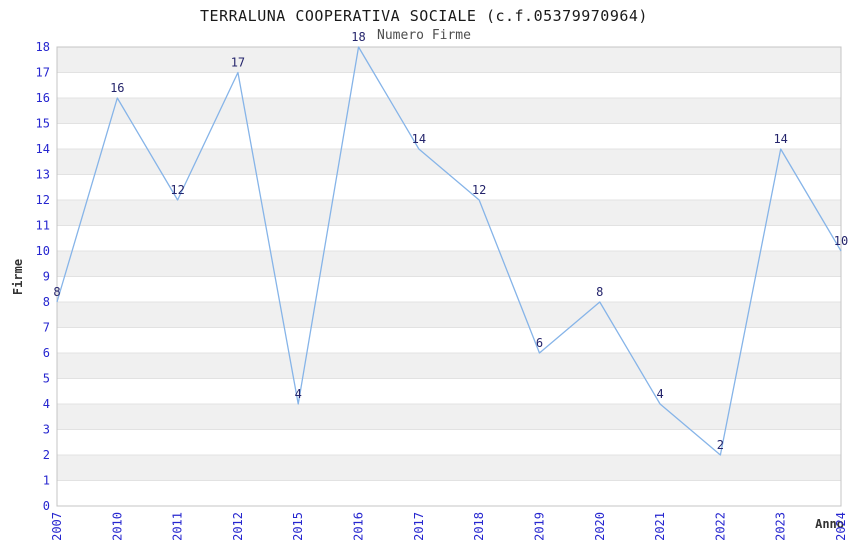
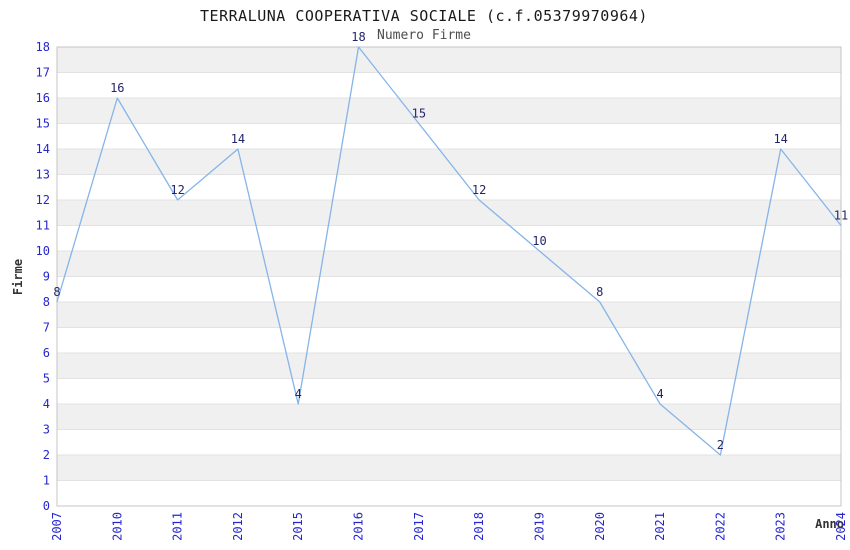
2012: 17 -> 14
2017: 14 -> 15
2019: 6 -> 10
2024: 10 -> 11
